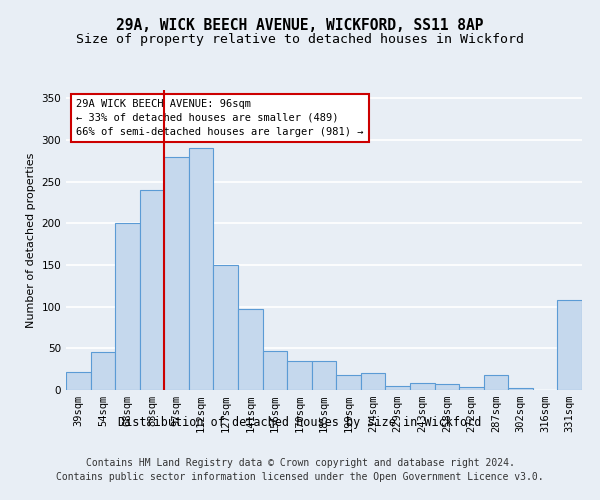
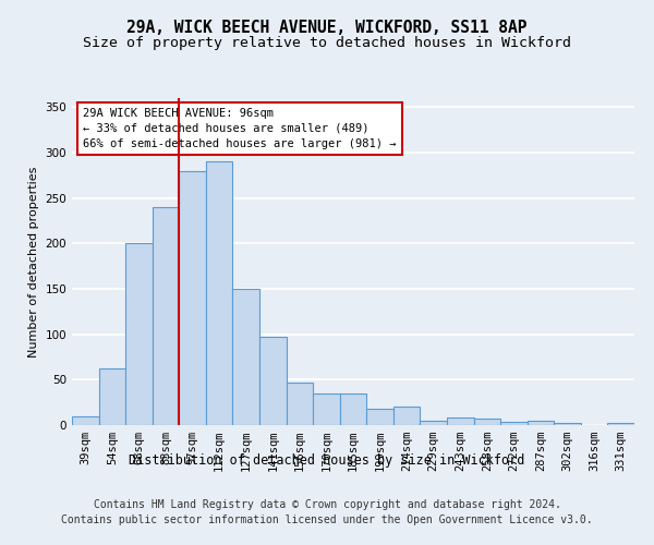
39sqm: 22 -> 10
54sqm: 46 -> 63
287sqm: 18 -> 5
331sqm: 108 -> 2
